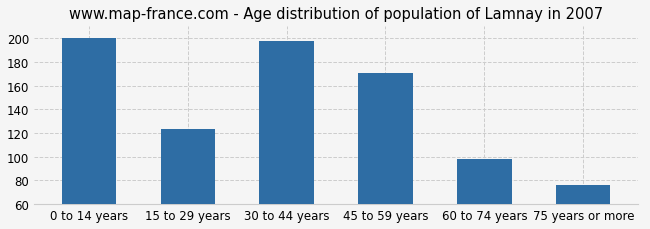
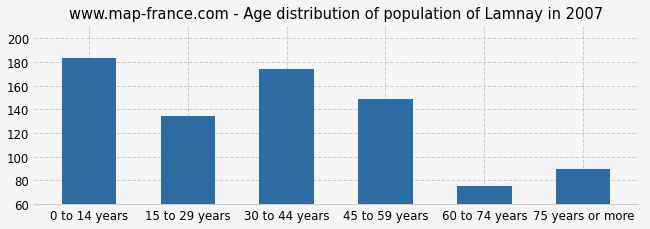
0 to 14 years: 200 -> 183
15 to 29 years: 123 -> 134
30 to 44 years: 198 -> 174
45 to 59 years: 171 -> 149
60 to 74 years: 98 -> 75
75 years or more: 76 -> 90
